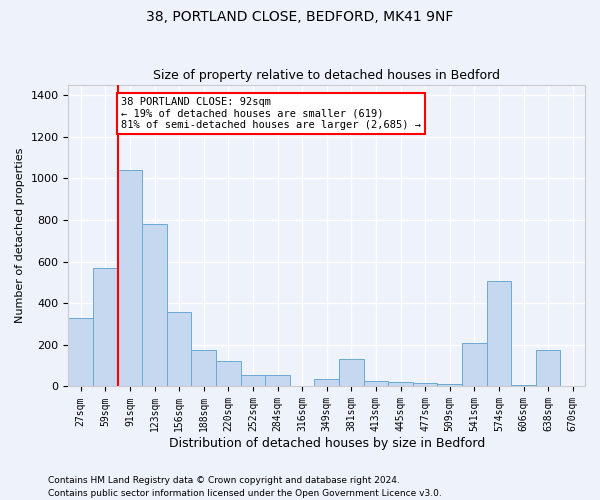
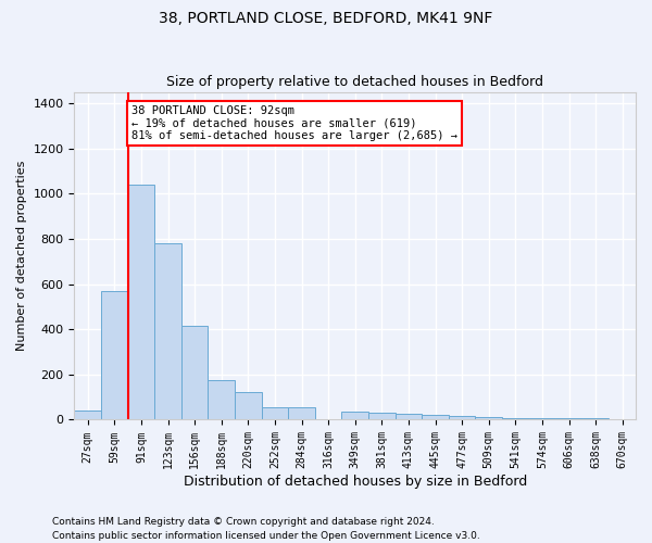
27sqm: 330 -> 40
156sqm: 360 -> 415
381sqm: 130 -> 30
541sqm: 210 -> 5
574sqm: 505 -> 5
638sqm: 175 -> 5
